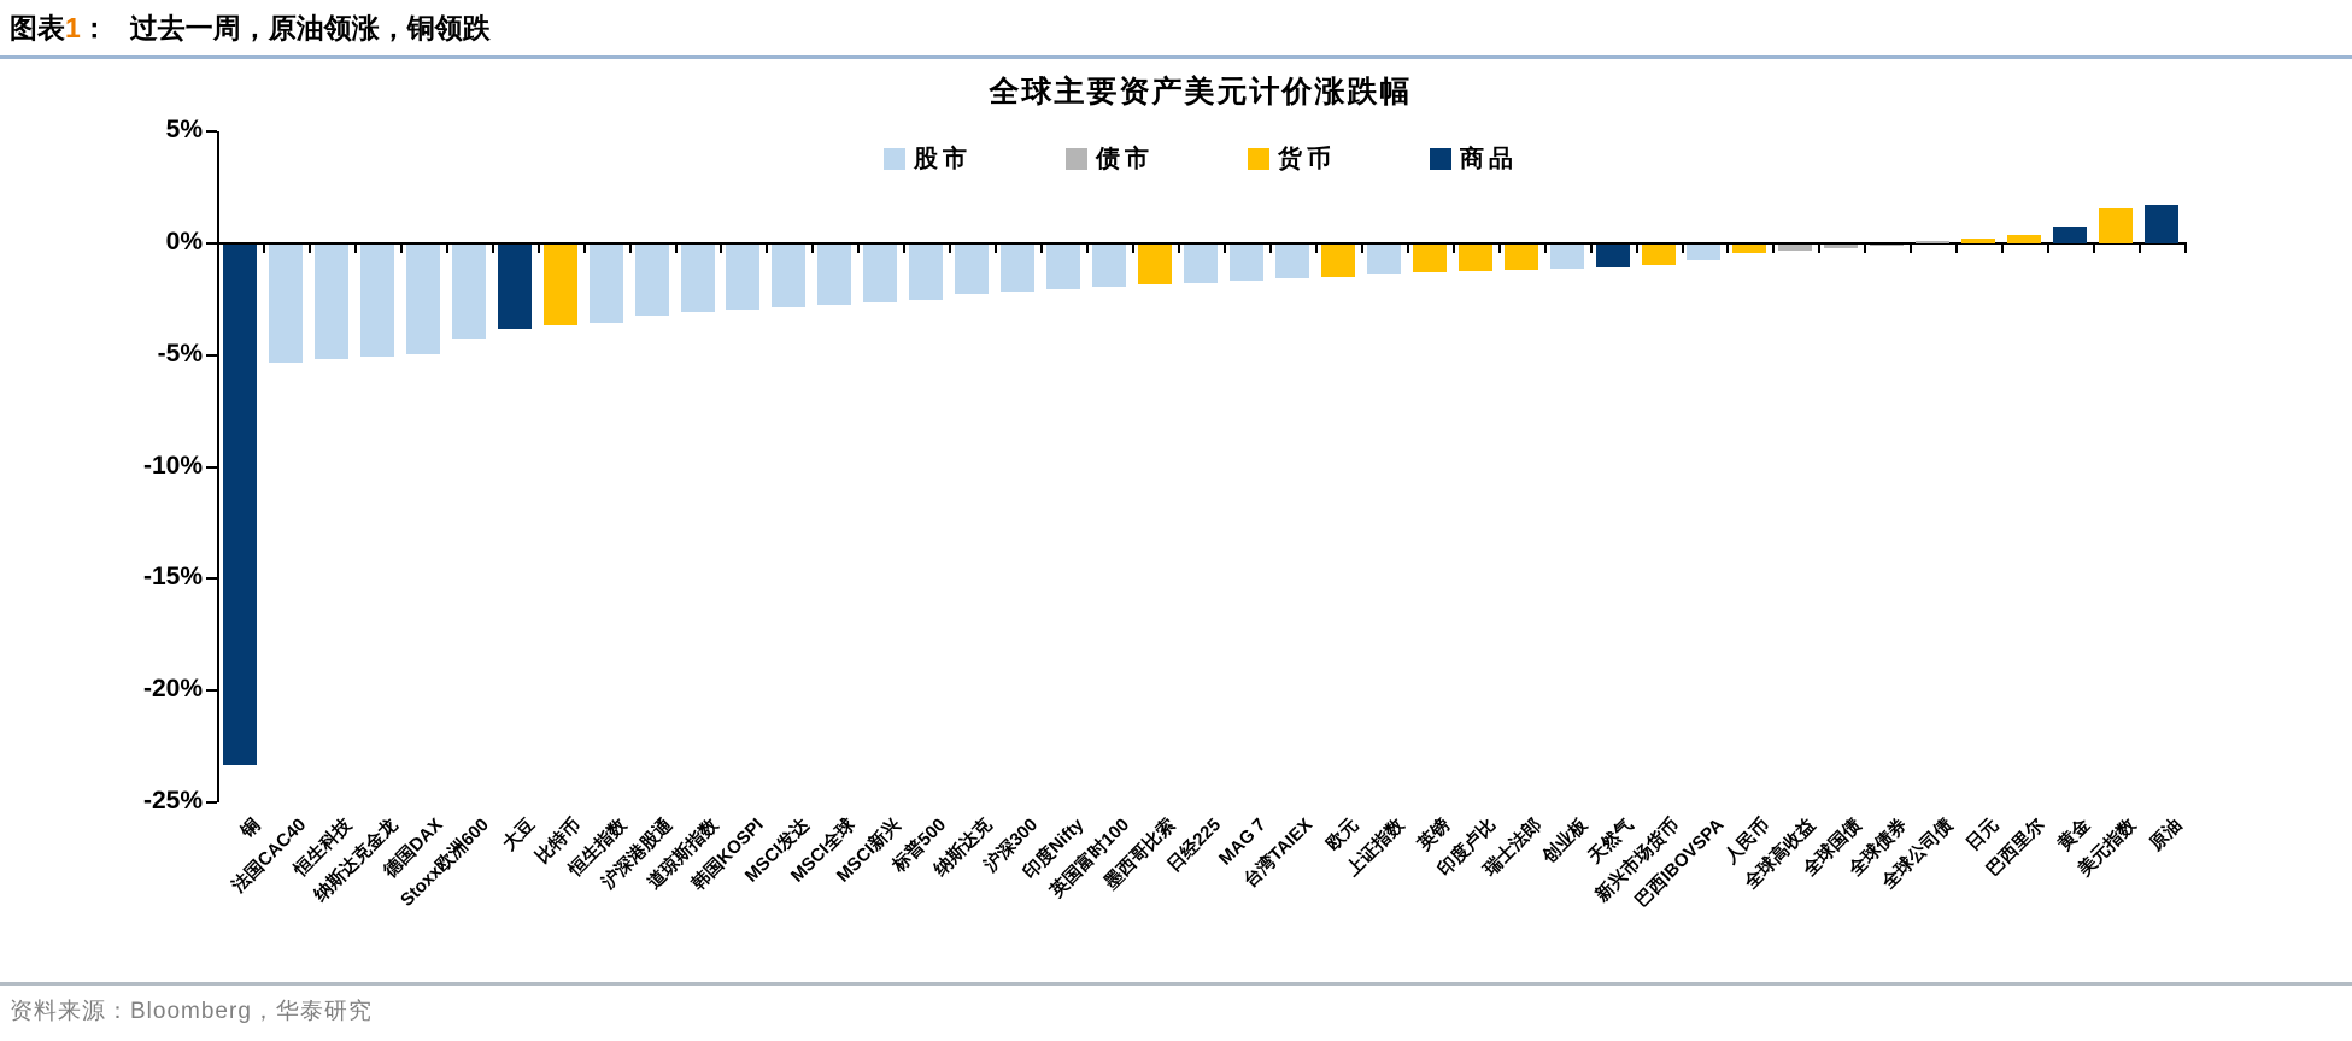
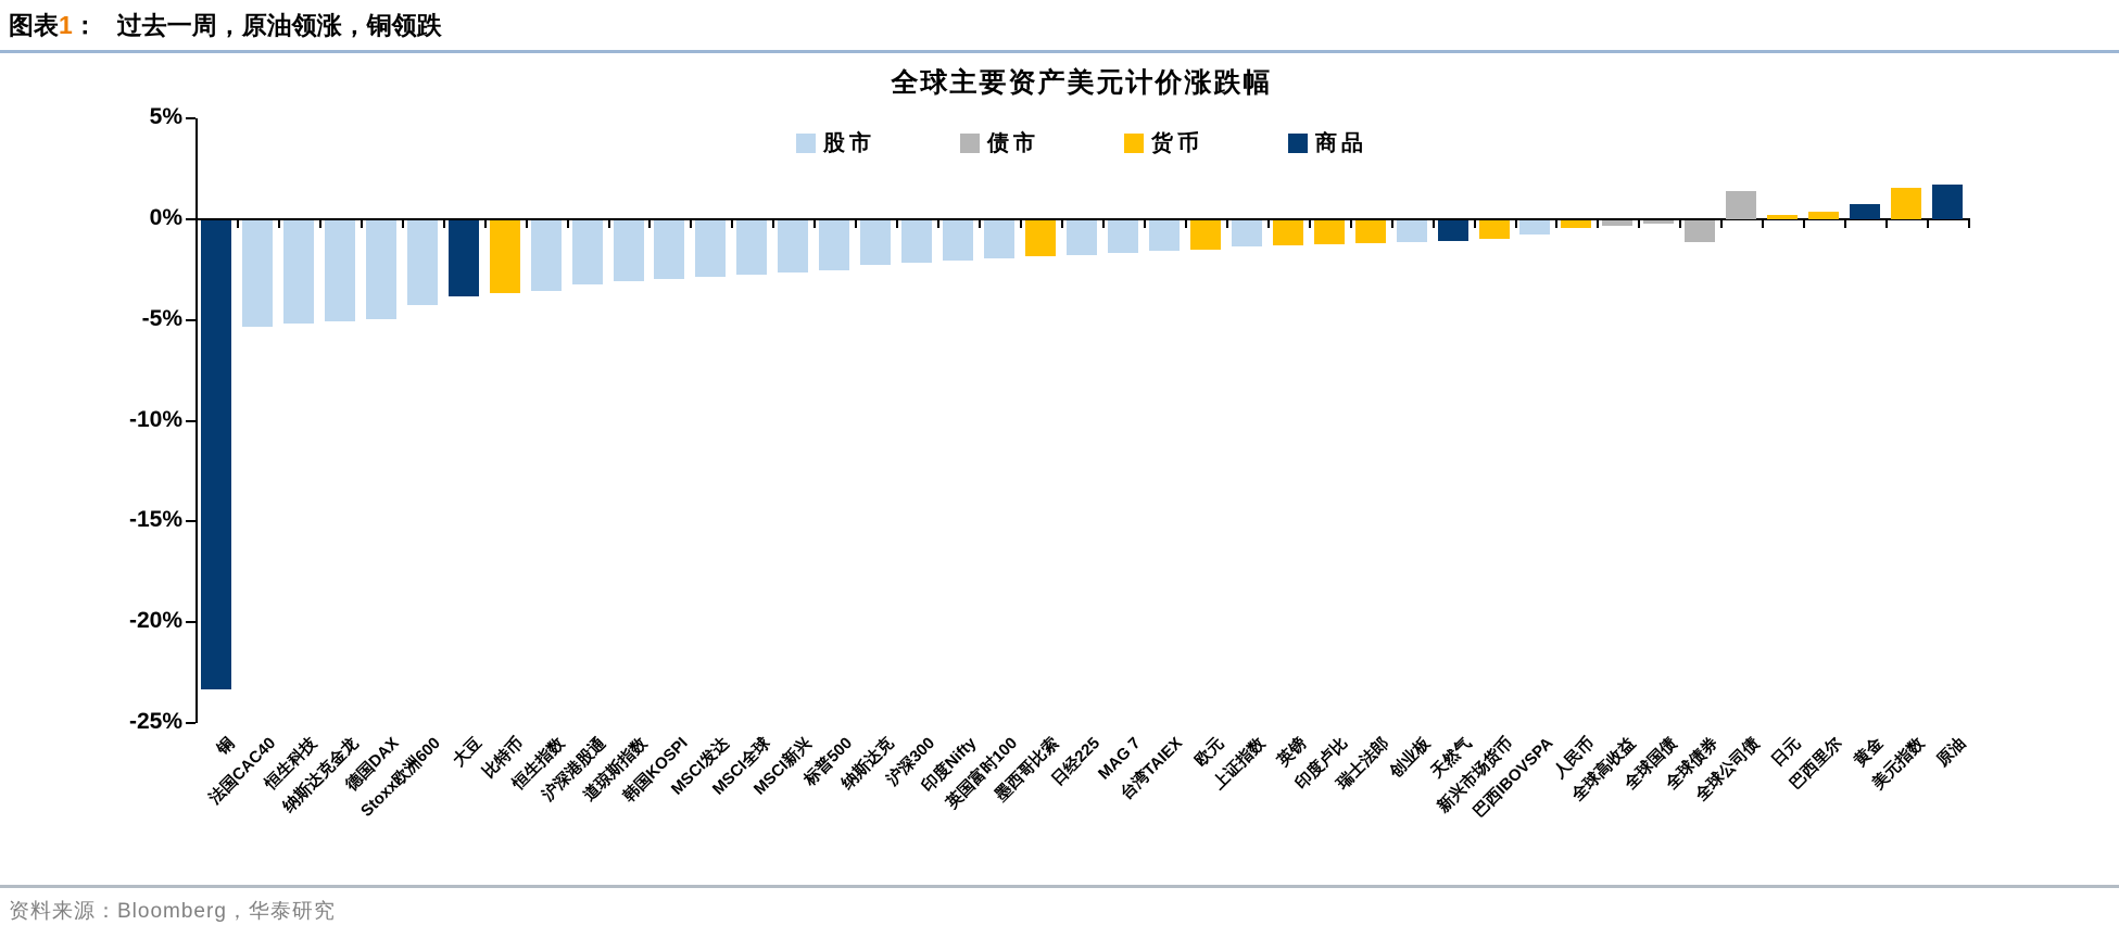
全球债券: -0.1% -> -1.1%
全球公司债: 0.1% -> 1.4%
